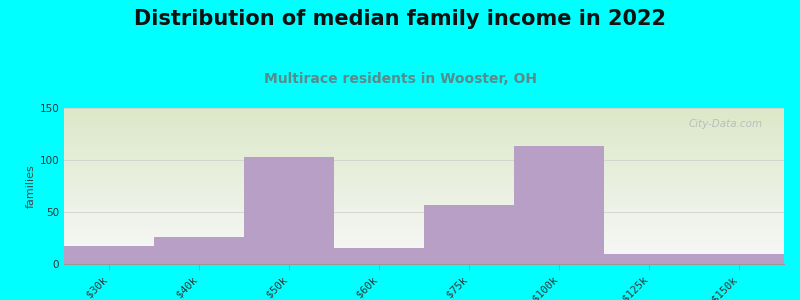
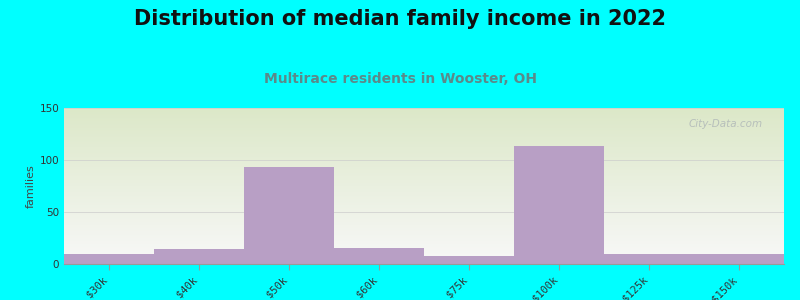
$30k: 17 -> 10
$40k: 26 -> 14
$50k: 103 -> 93
$75k: 57 -> 8
